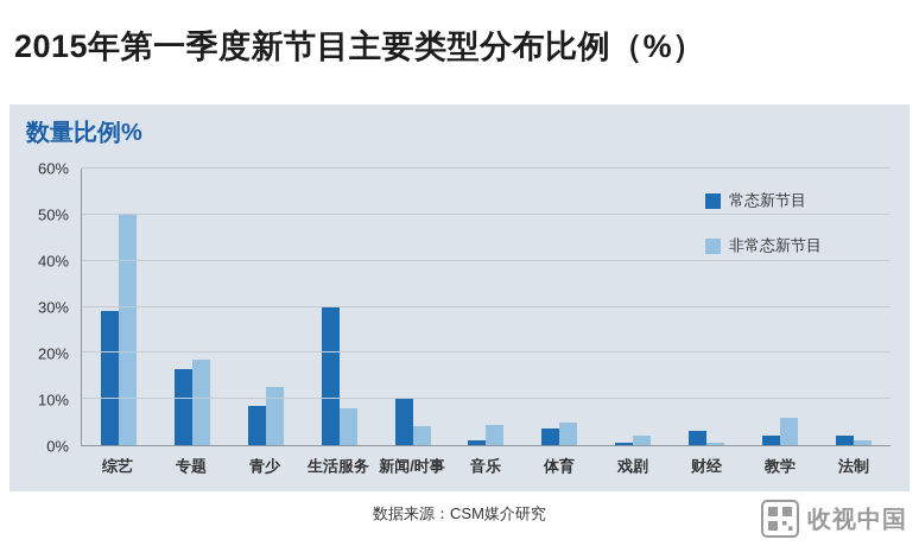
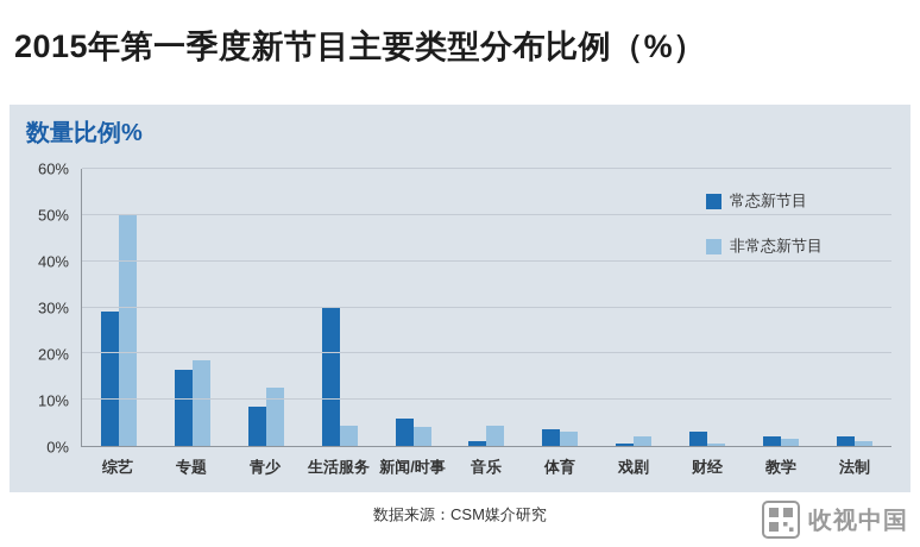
非常态新节目/生活服务: 8% -> 4%
常态新节目/新闻/时事: 10% -> 6%
非常态新节目/体育: 5% -> 3%
非常态新节目/教学: 6% -> 2%
